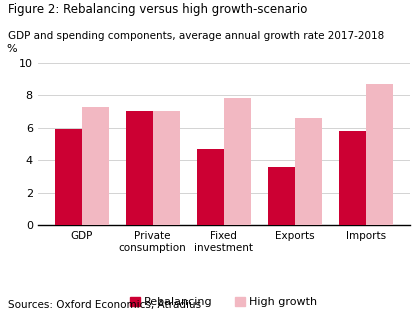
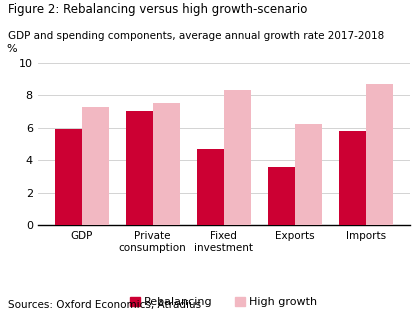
High growth/Private consumption: 7.0 -> 7.5
High growth/Fixed investment: 7.8 -> 8.3
High growth/Exports: 6.6 -> 6.2
